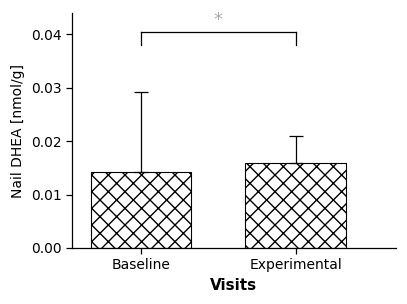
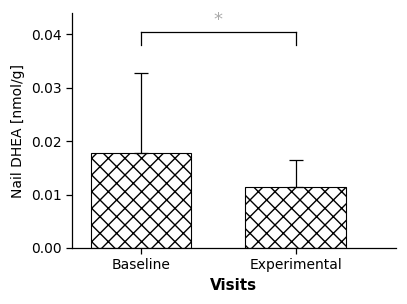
Baseline: 0.0142 -> 0.0178
Experimental: 0.0160 -> 0.0115
